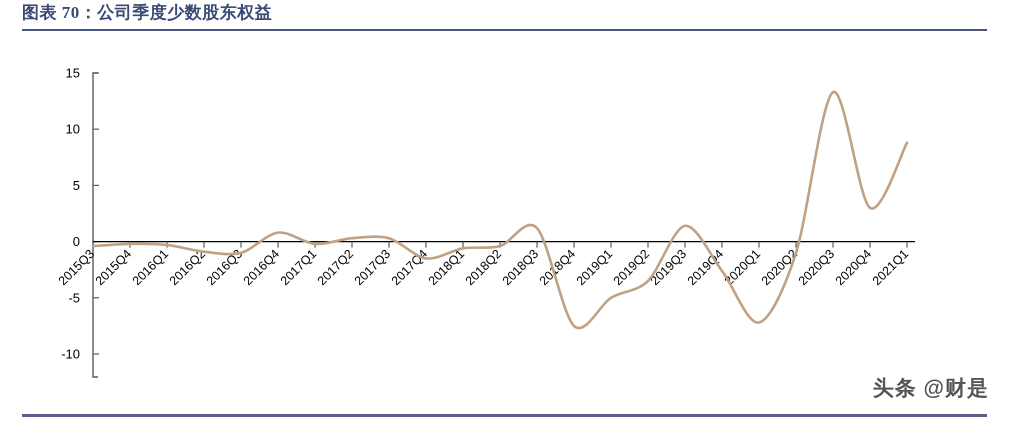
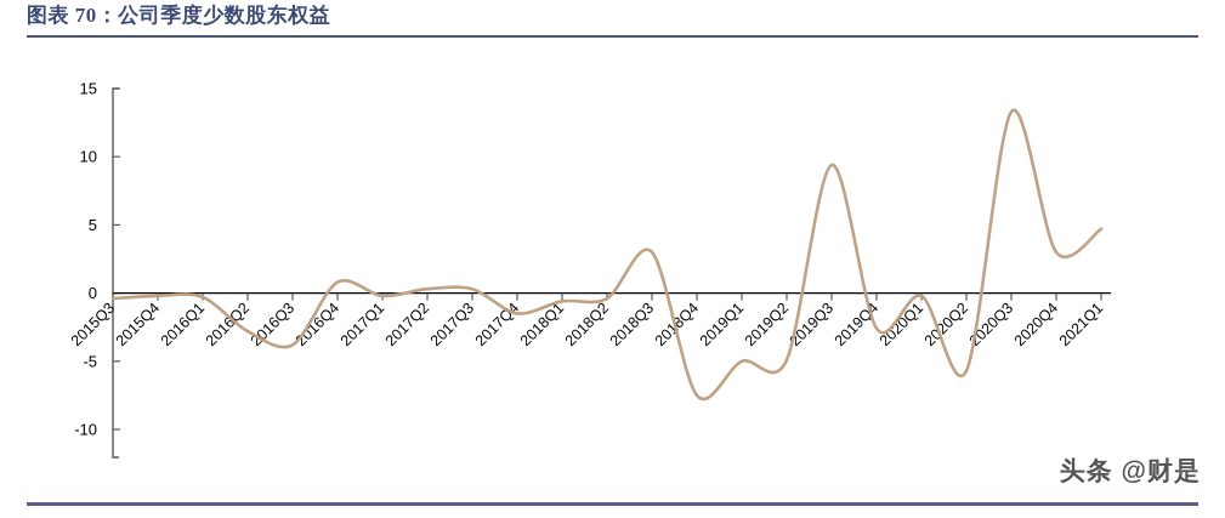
2016Q2: -0.9 -> -2.8
2016Q3: -1.0 -> -3.8
2018Q3: 1.2 -> 3.0
2019Q2: -3.5 -> -4.9
2019Q3: 1.4 -> 9.4
2020Q1: -7.2 -> -0.2
2020Q2: -1.0 -> -5.7
2021Q1: 8.8 -> 4.7
